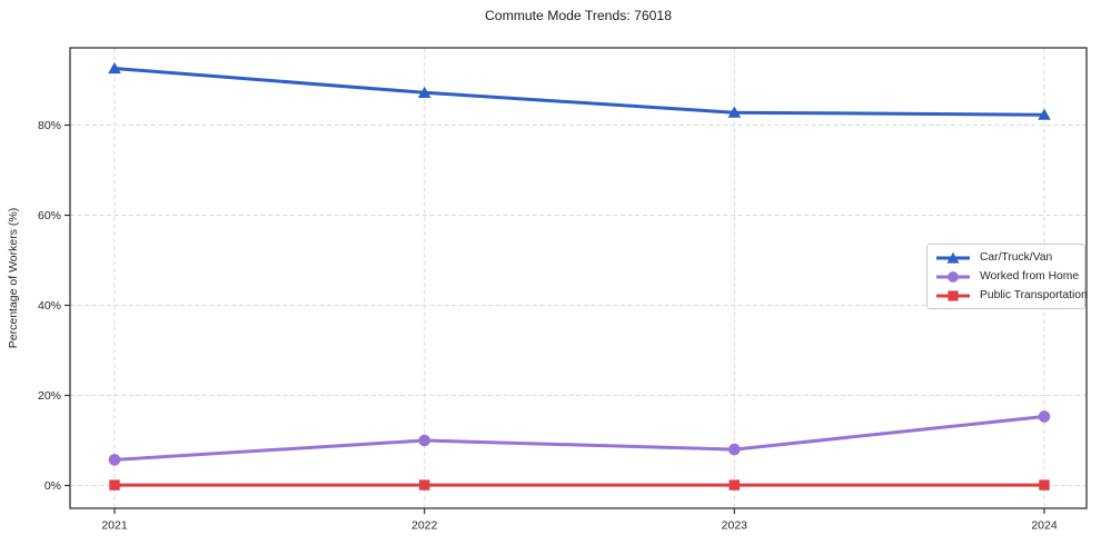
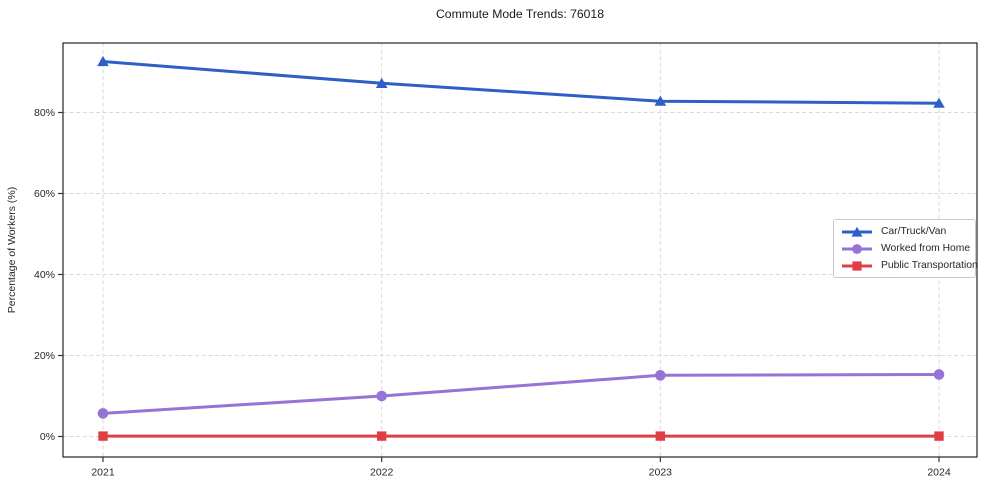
Worked from Home/2023: 8% -> 15%
